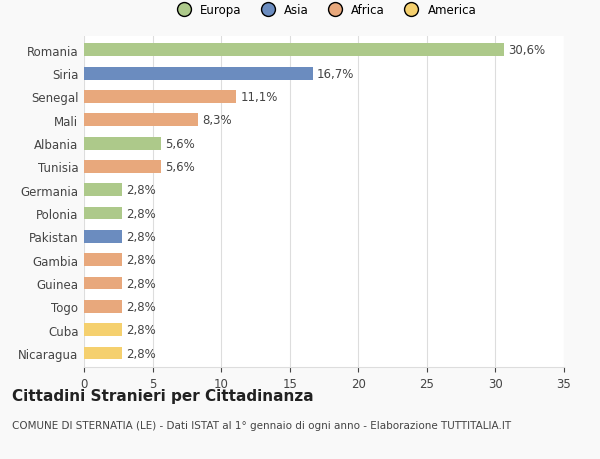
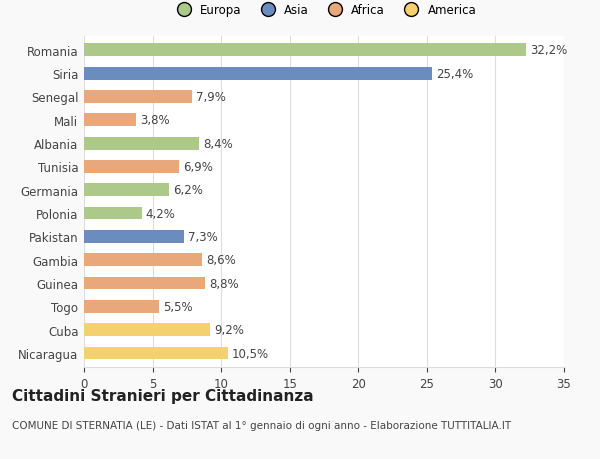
Romania: 30,6% -> 32,2%
Siria: 16,7% -> 25,4%
Senegal: 11,1% -> 7,9%
Mali: 8,3% -> 3,8%
Albania: 5,6% -> 8,4%
Tunisia: 5,6% -> 6,9%
Germania: 2,8% -> 6,2%
Polonia: 2,8% -> 4,2%
Pakistan: 2,8% -> 7,3%
Gambia: 2,8% -> 8,6%
Guinea: 2,8% -> 8,8%
Togo: 2,8% -> 5,5%
Cuba: 2,8% -> 9,2%
Nicaragua: 2,8% -> 10,5%
